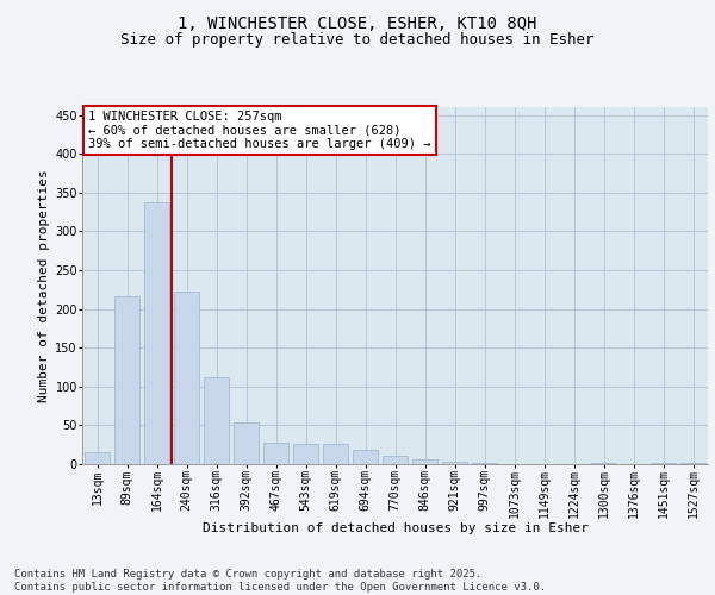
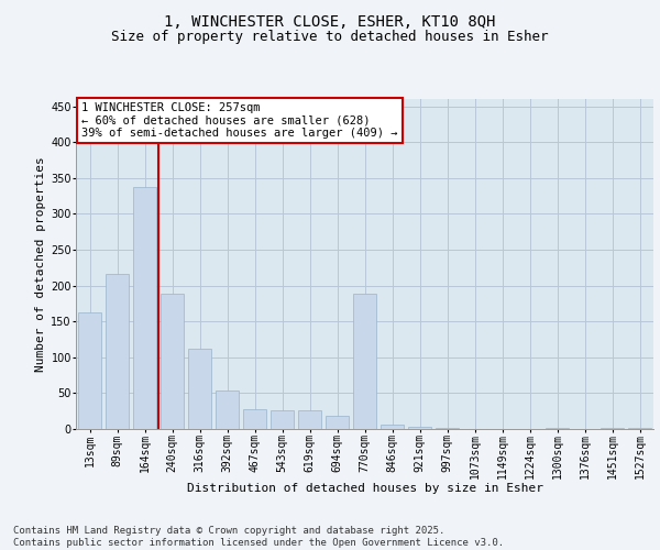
13sqm: 15 -> 162
240sqm: 223 -> 188
770sqm: 10 -> 188
